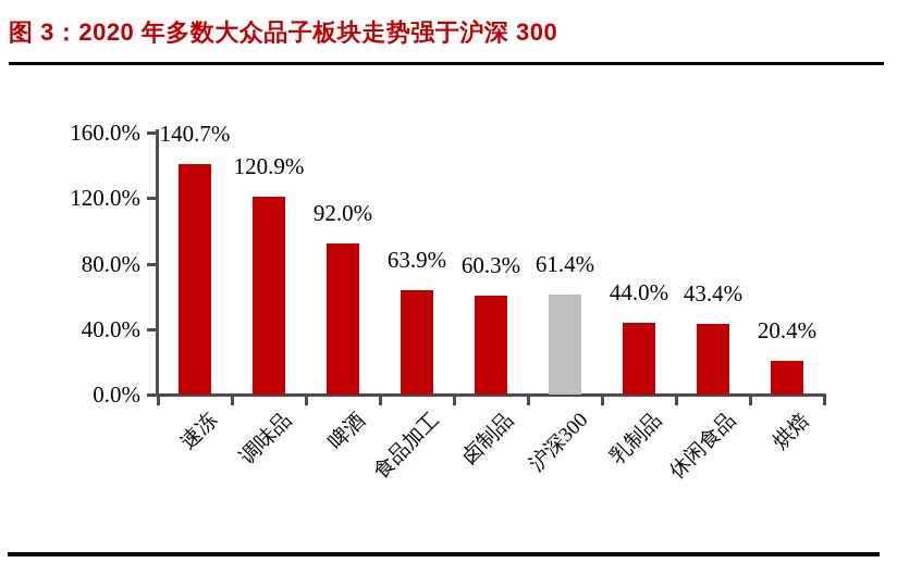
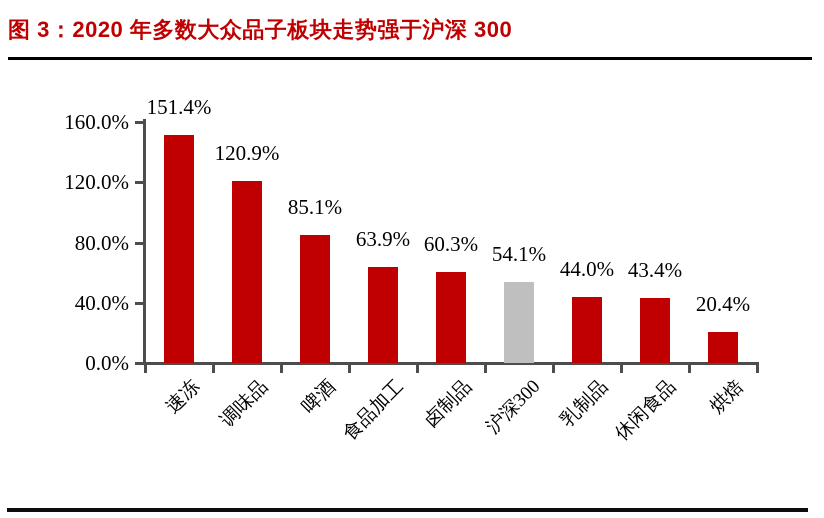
速冻: 140.7% -> 151.4%
啤酒: 92.0% -> 85.1%
沪深300: 61.4% -> 54.1%
